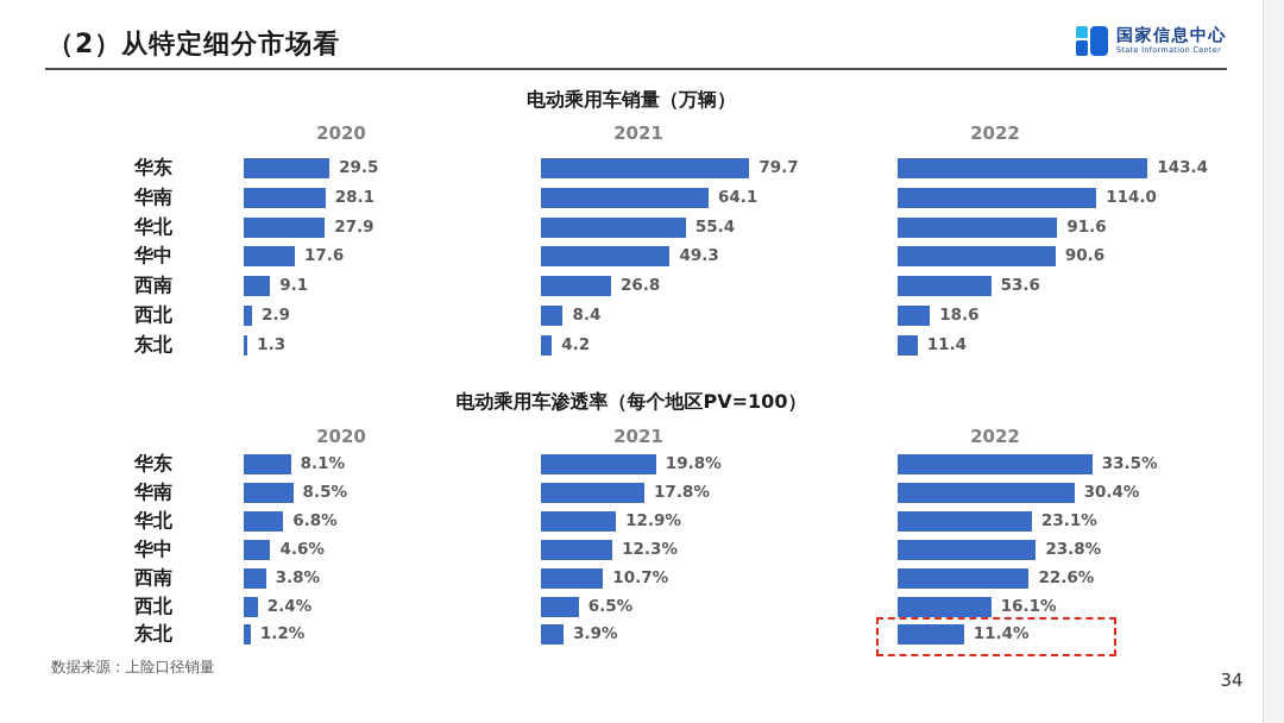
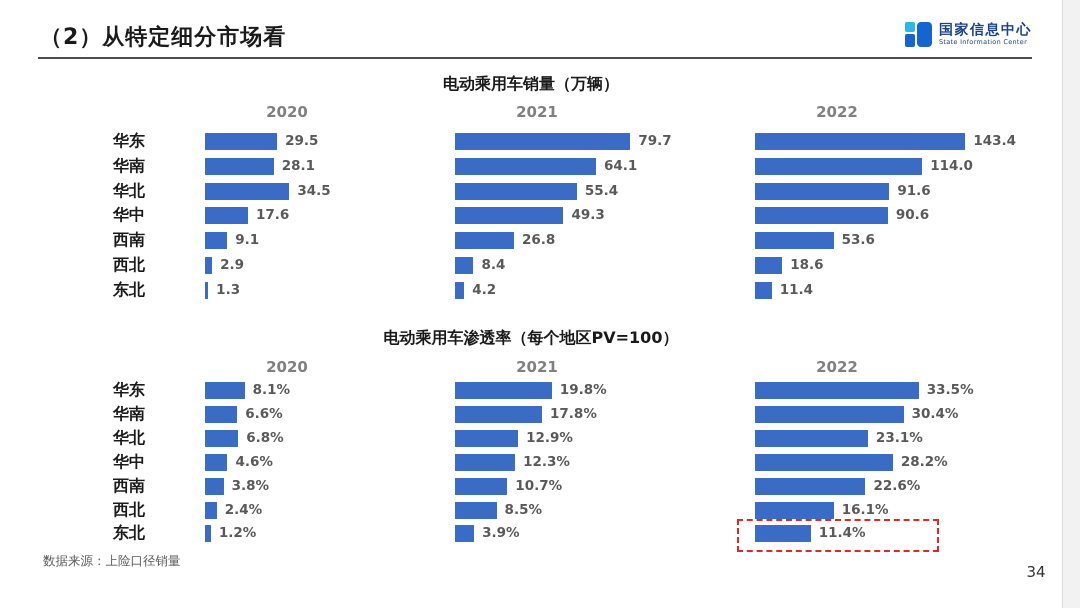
电动乘用车销量（万辆）/2020/华北: 27.9 -> 34.5
电动乘用车渗透率（每个地区PV=100）/2020/华南: 8.5% -> 6.6%
电动乘用车渗透率（每个地区PV=100）/2022/华中: 23.8% -> 28.2%
电动乘用车渗透率（每个地区PV=100）/2021/西北: 6.5% -> 8.5%
